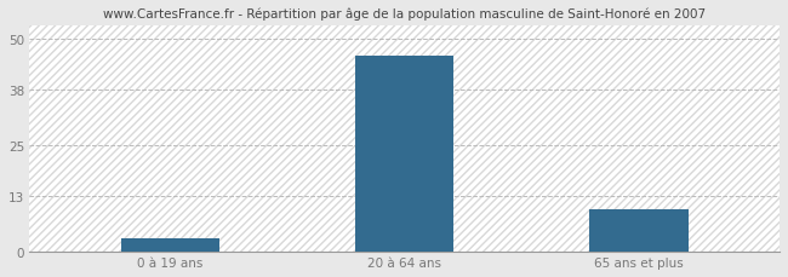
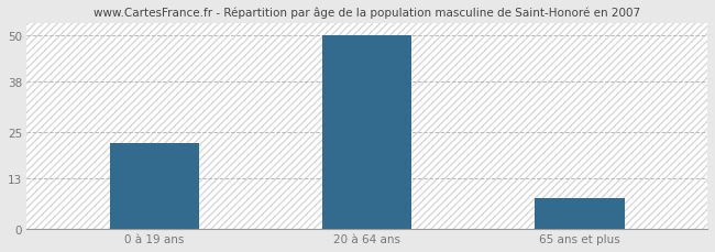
0 à 19 ans: 3 -> 22
20 à 64 ans: 46 -> 50
65 ans et plus: 10 -> 8
